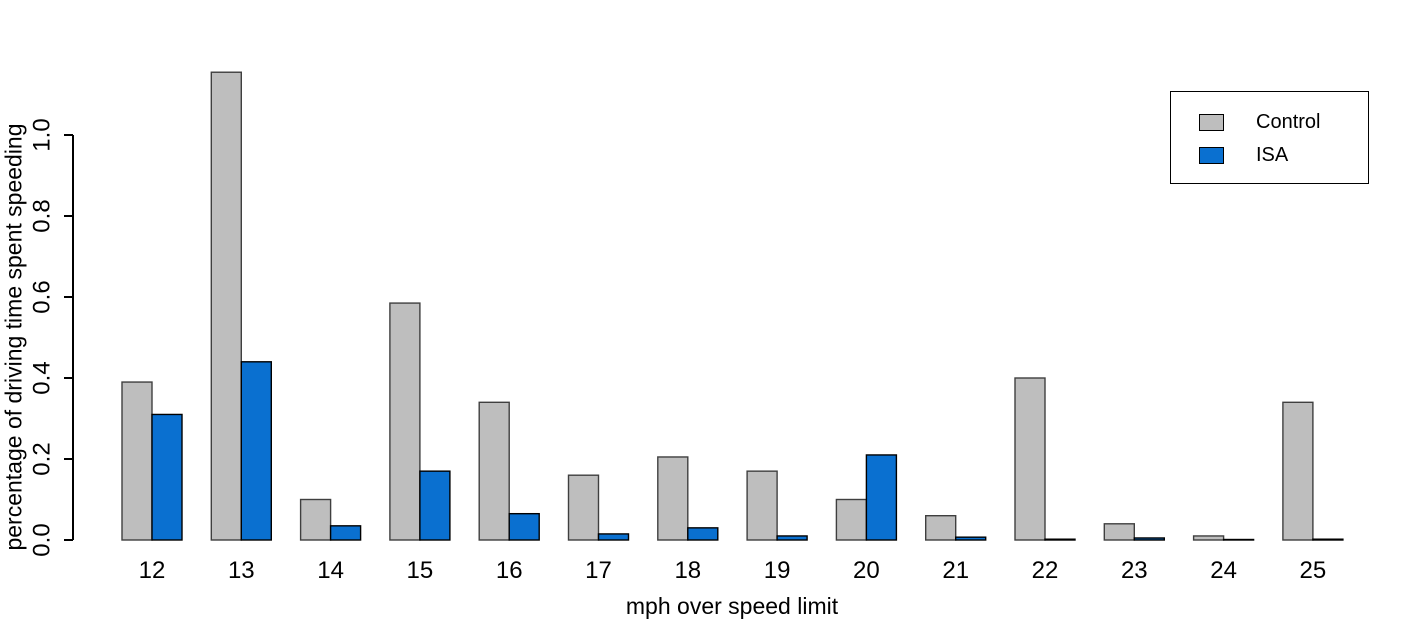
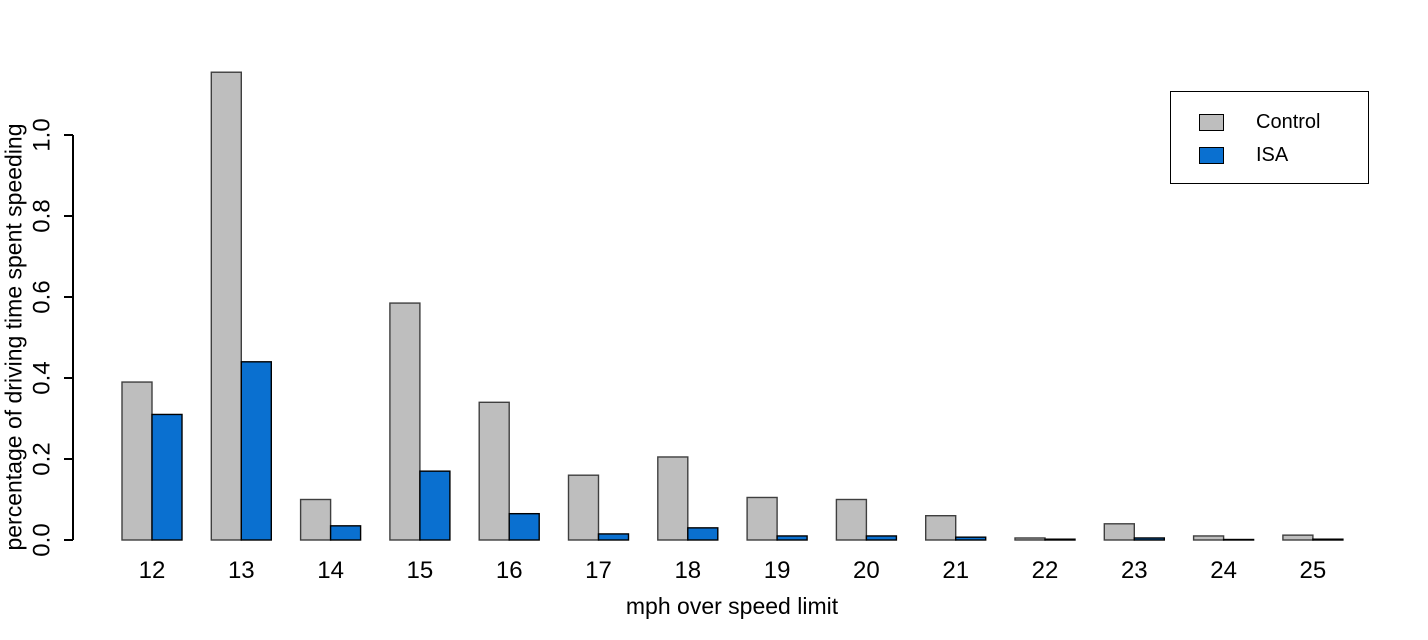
Control/19: 0.17 -> 0.10
ISA/20: 0.21 -> 0.01
Control/22: 0.40 -> 0.01
Control/25: 0.34 -> 0.01
